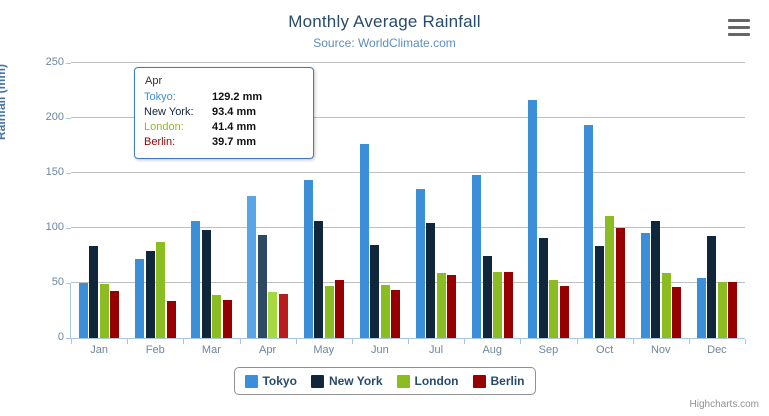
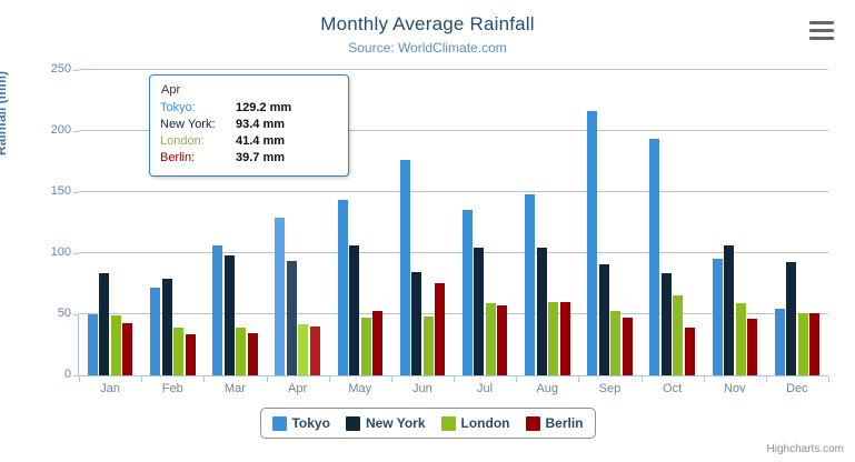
London/Feb: 87 -> 39
Berlin/Jun: 44 -> 76
New York/Aug: 75 -> 104
London/Oct: 111 -> 65
Berlin/Oct: 100 -> 39
